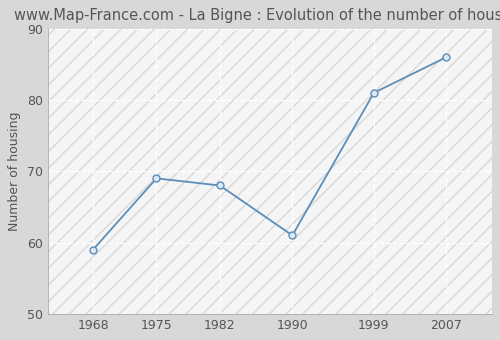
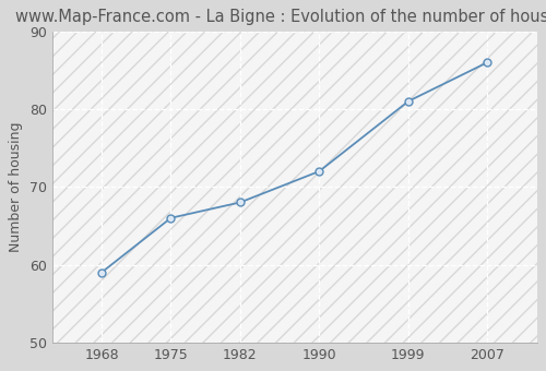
1975: 69 -> 66
1990: 61 -> 72
